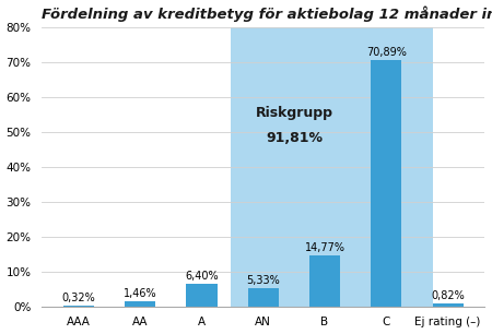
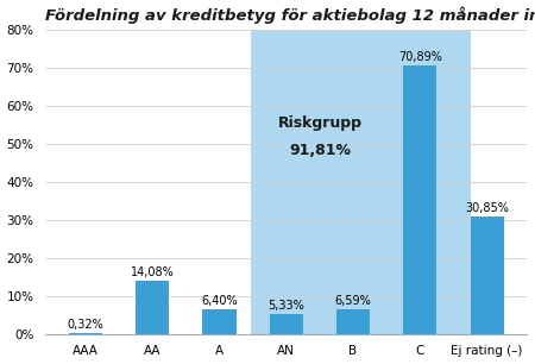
AA: 1,46% -> 14,08%
B: 14,77% -> 6,59%
Ej rating (–): 0,82% -> 30,85%
